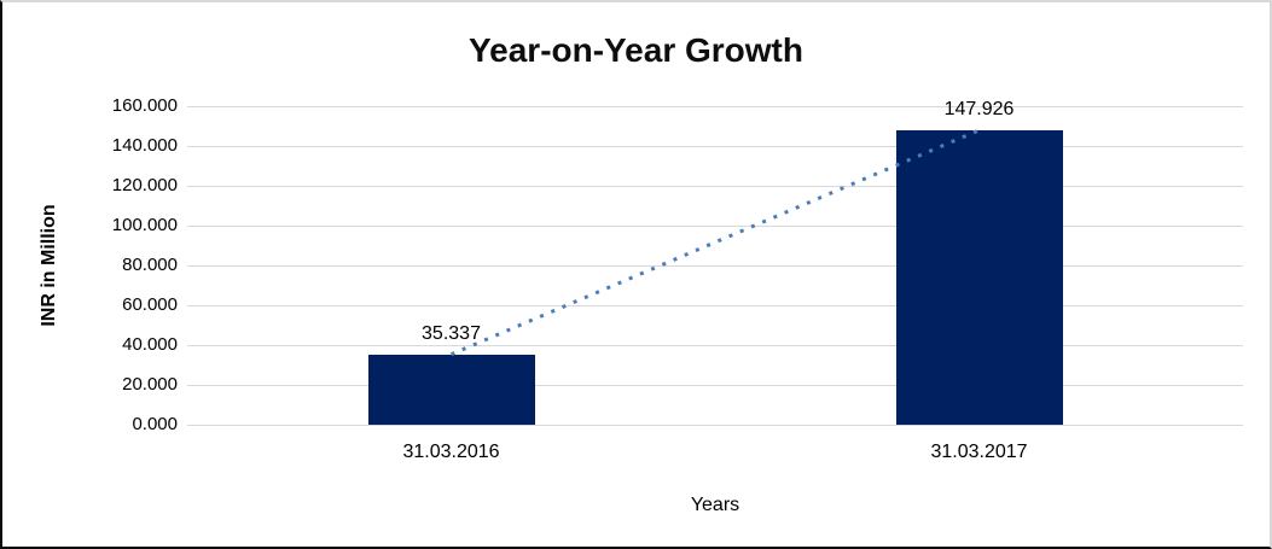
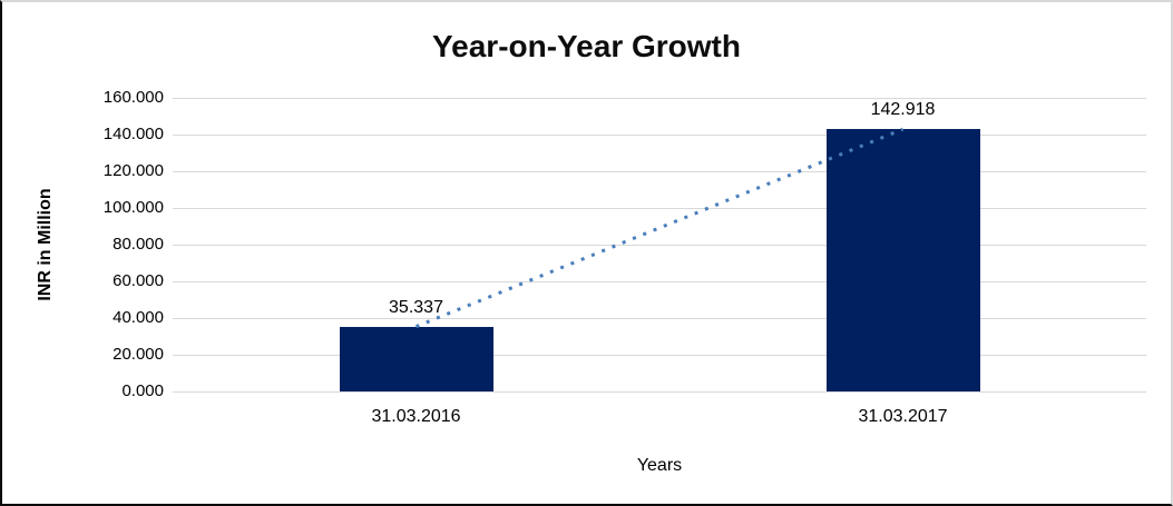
31.03.2017: 147.926 -> 142.918
